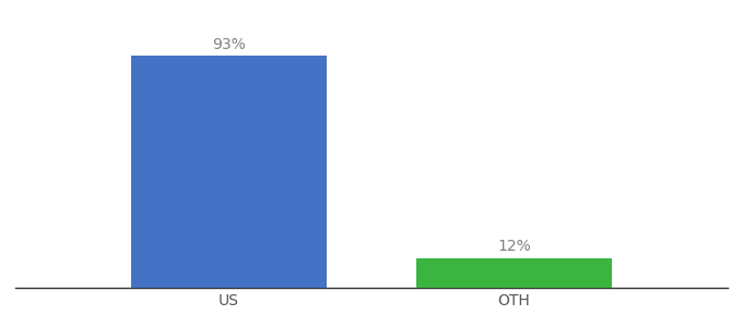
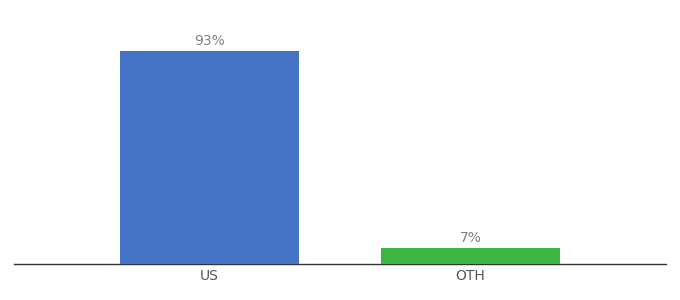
OTH: 12% -> 7%
